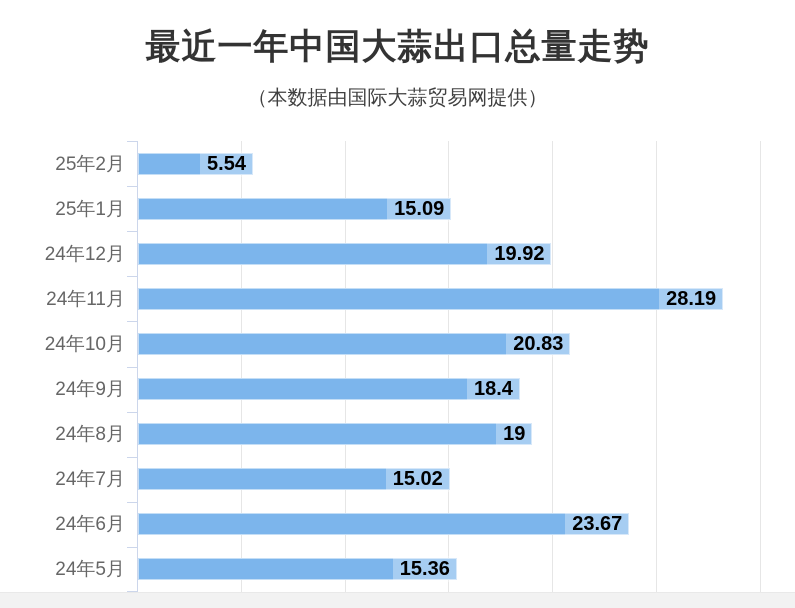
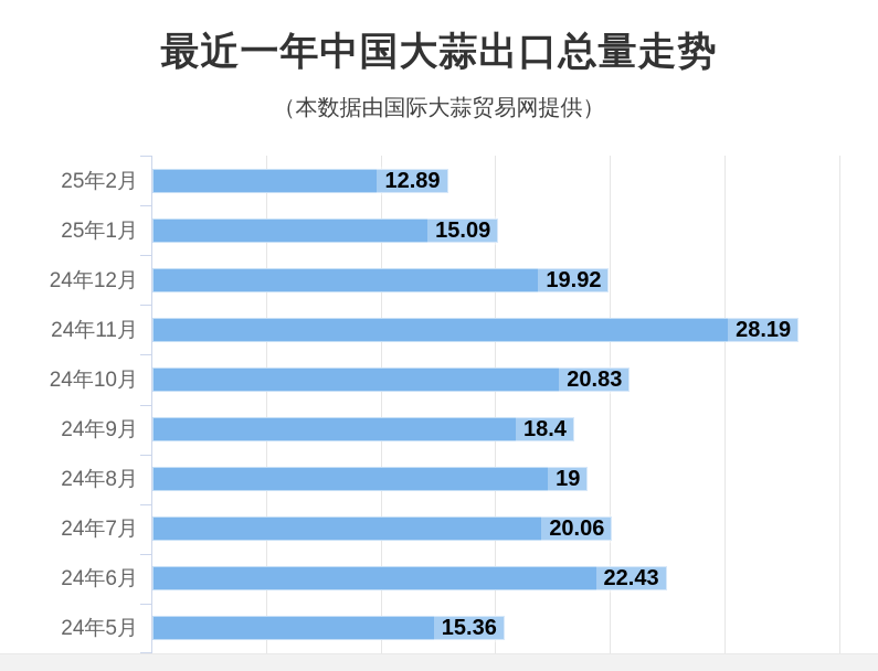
25年2月: 5.54 -> 12.89
24年7月: 15.02 -> 20.06
24年6月: 23.67 -> 22.43
